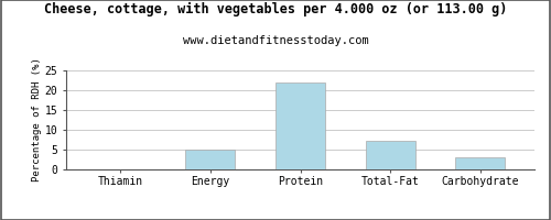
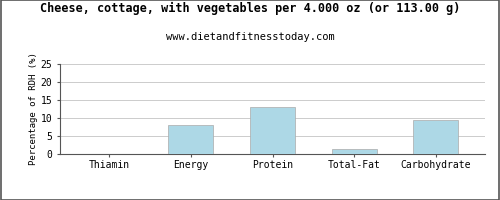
Energy: 5.0 -> 8.0
Protein: 22.0 -> 13.0
Total-Fat: 7.2 -> 1.5
Carbohydrate: 3.0 -> 9.5
